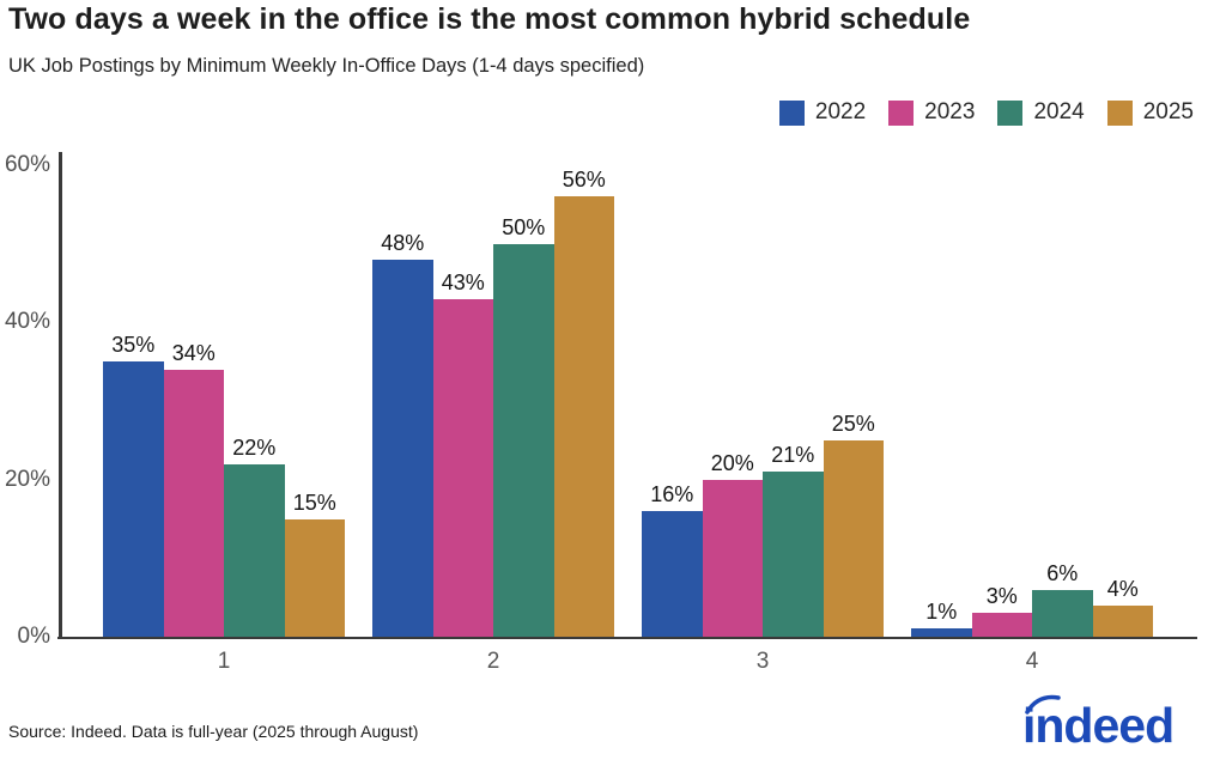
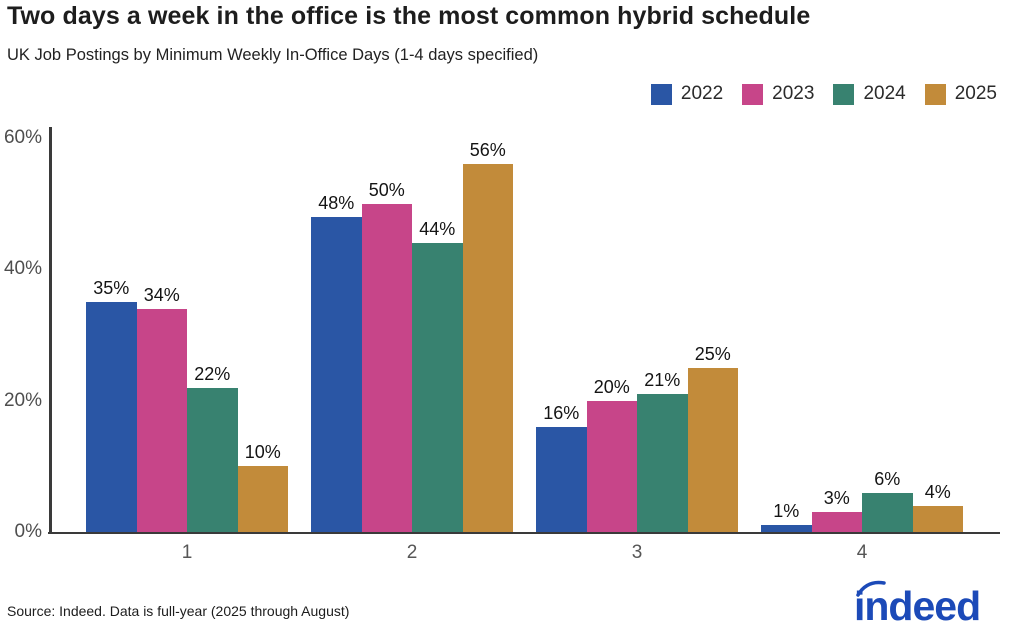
2025/1: 15% -> 10%
2023/2: 43% -> 50%
2024/2: 50% -> 44%
